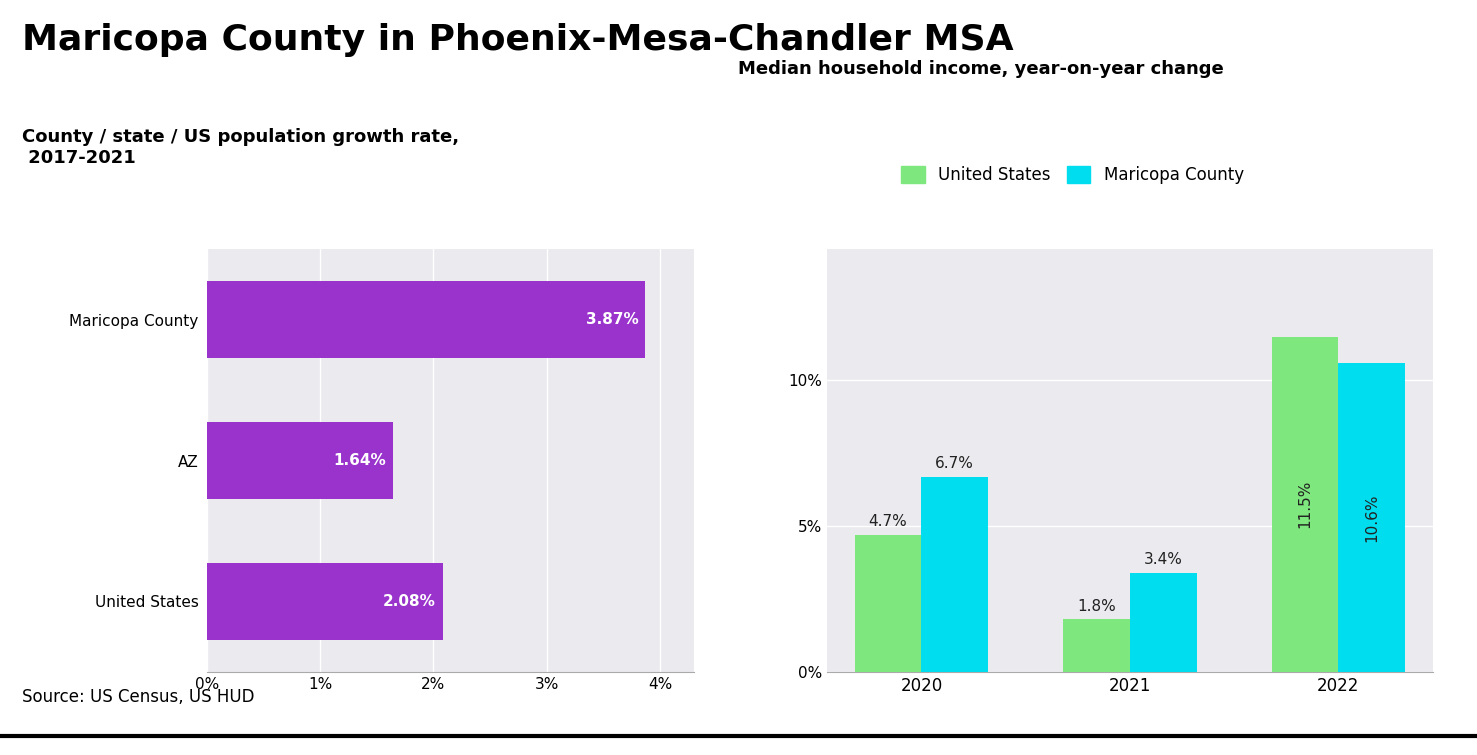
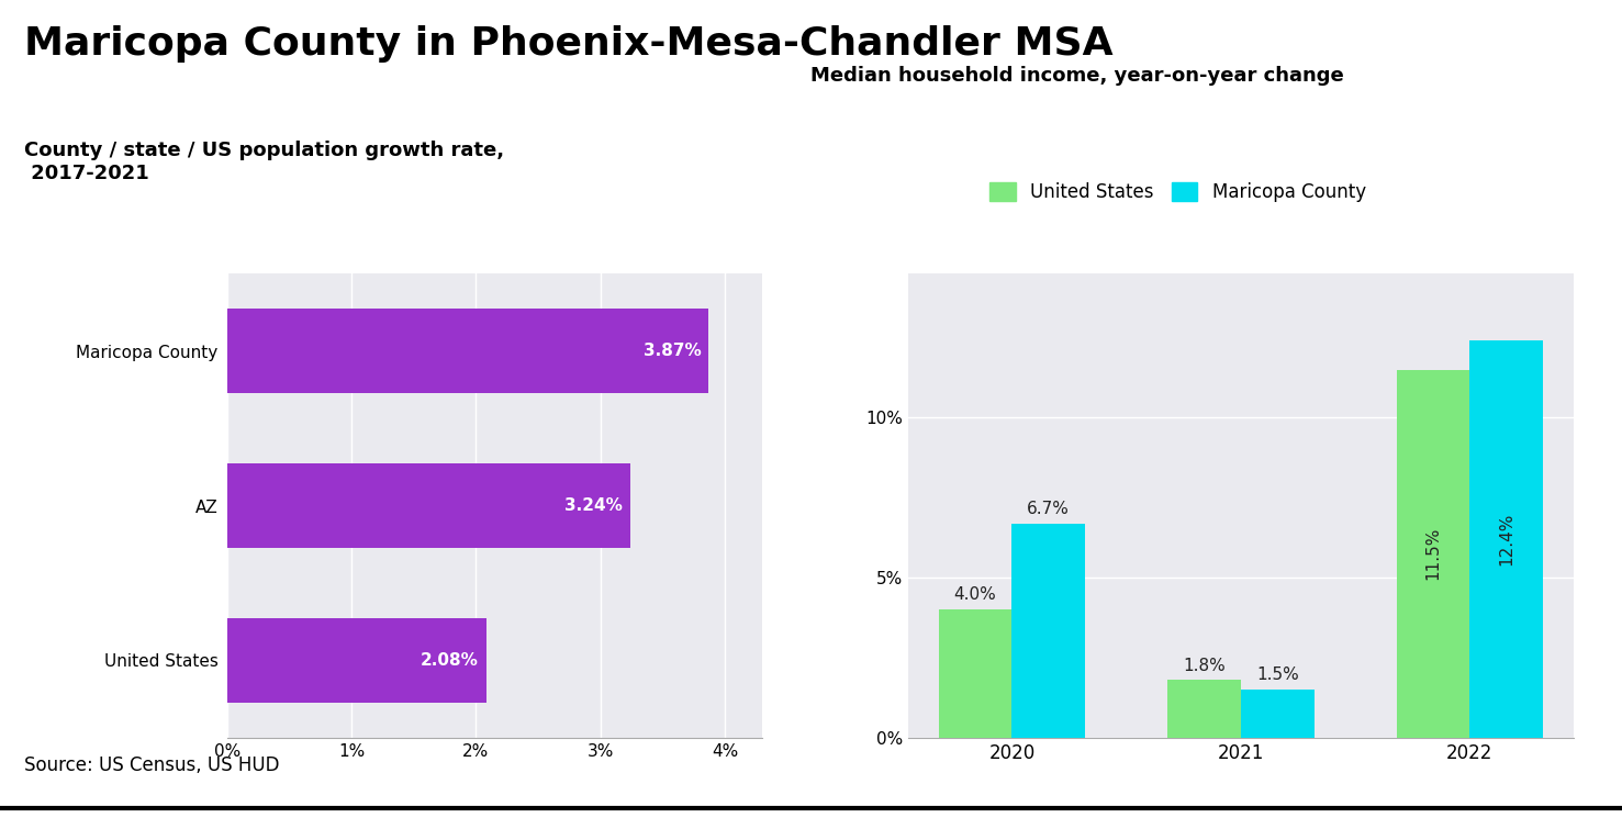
AZ: 1.64% -> 3.24%
United States/2020: 4.7% -> 4.0%
Maricopa County/2021: 3.4% -> 1.5%
Maricopa County/2022: 10.6% -> 12.4%
